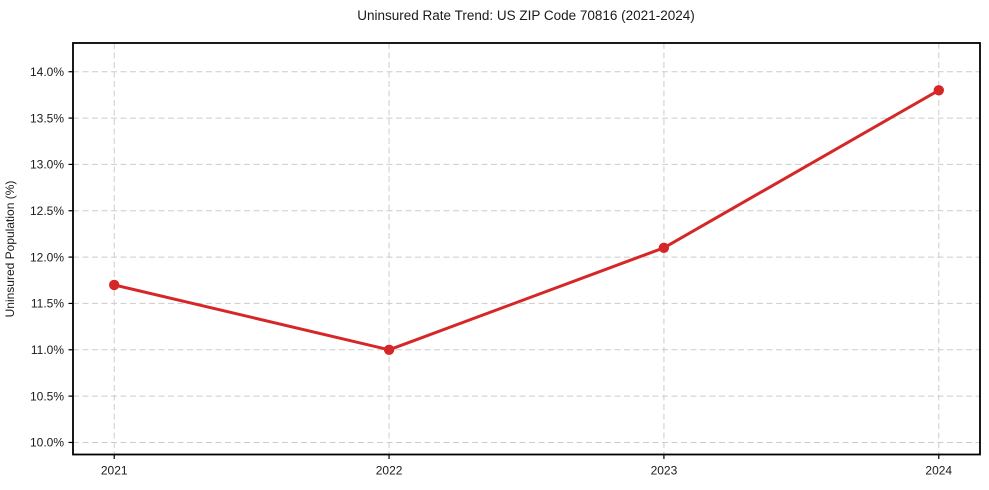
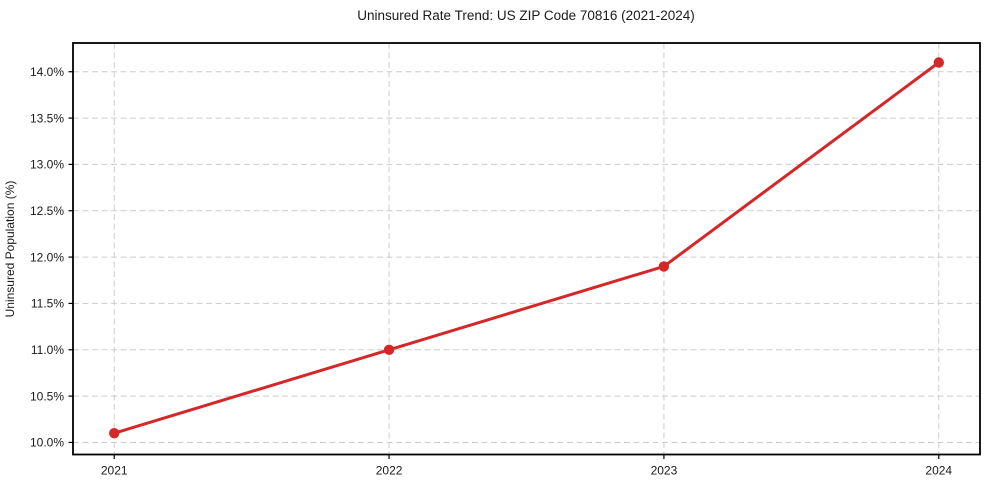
2021: 11.7% -> 10.1%
2023: 12.1% -> 11.9%
2024: 13.8% -> 14.1%
